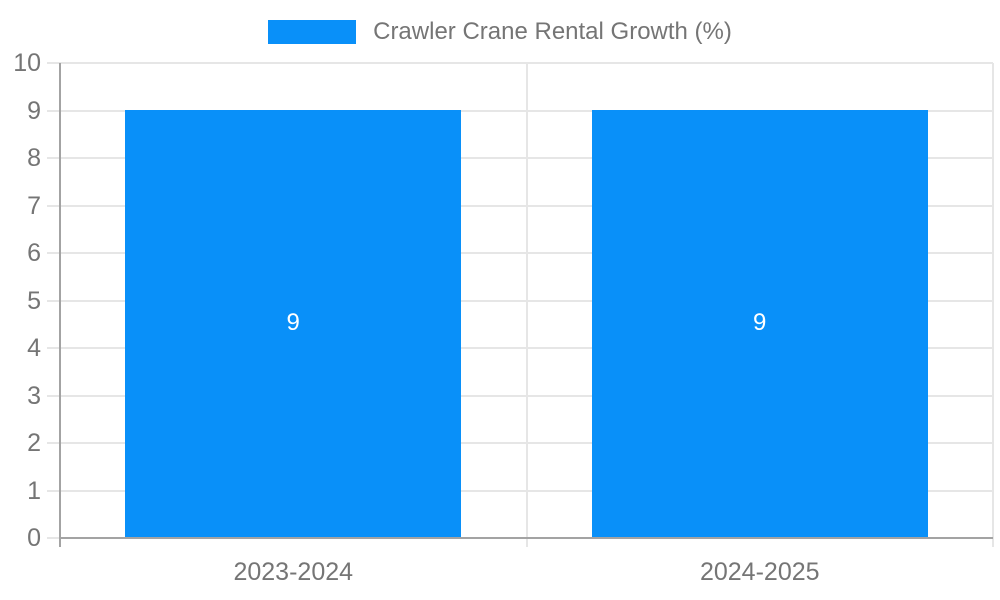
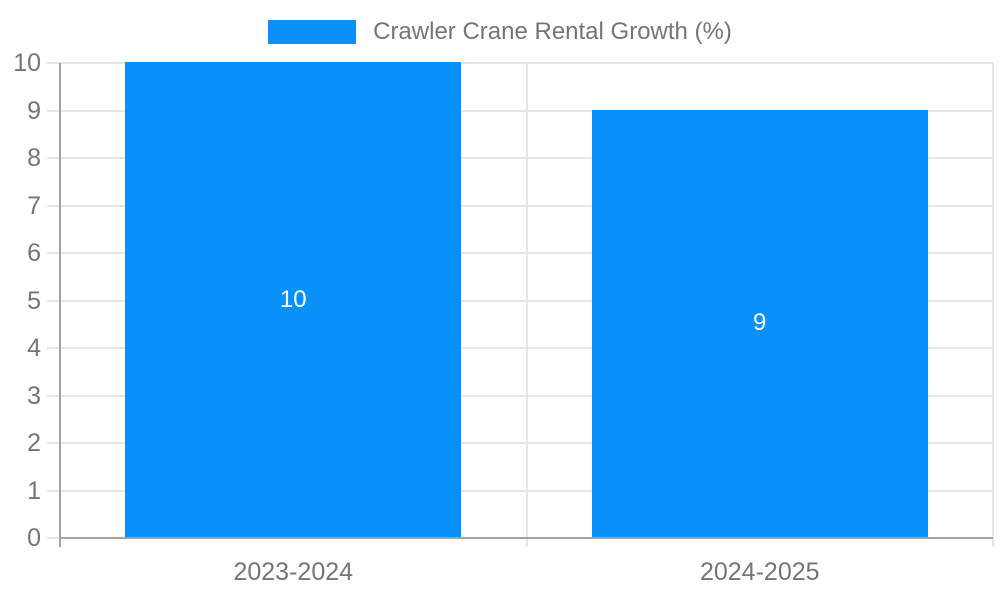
2023-2024: 9 -> 10
